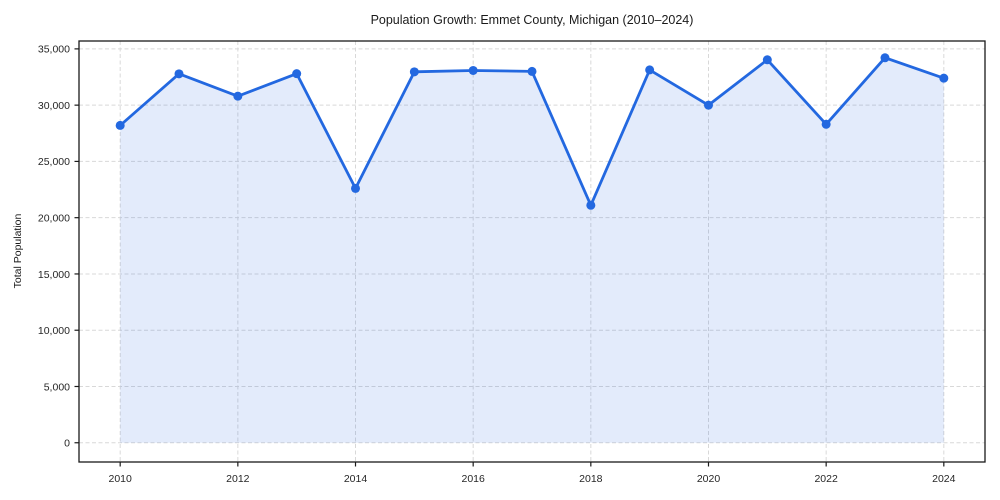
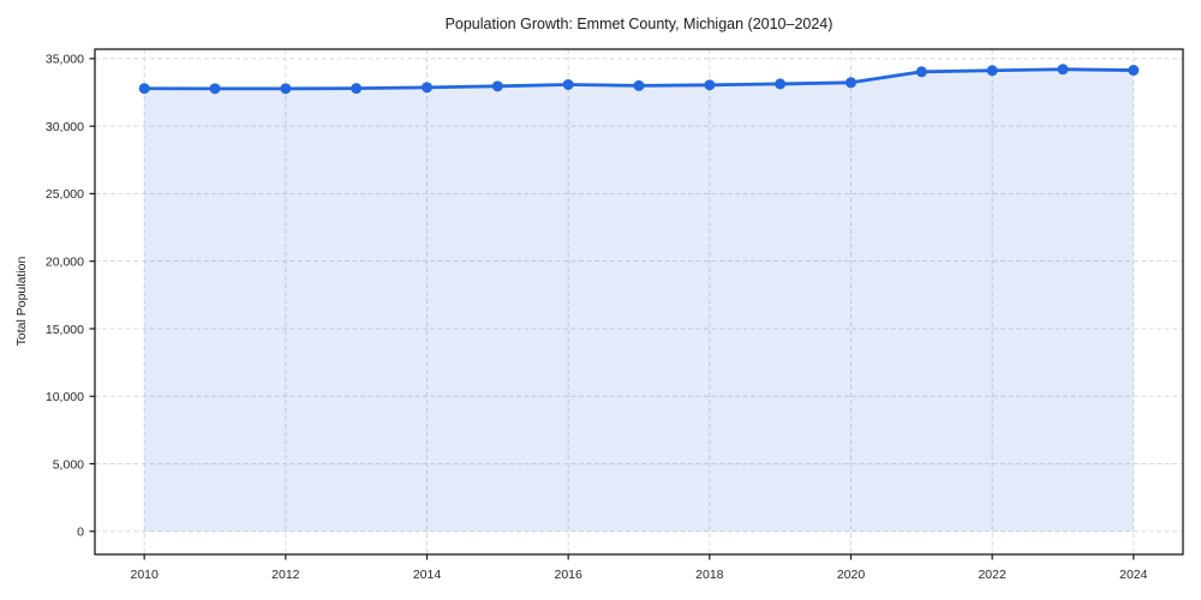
2010: 28200 -> 32800
2012: 30800 -> 32800
2014: 22600 -> 32900
2018: 21100 -> 33000
2020: 30000 -> 33200
2022: 28300 -> 34100
2024: 32400 -> 34100
